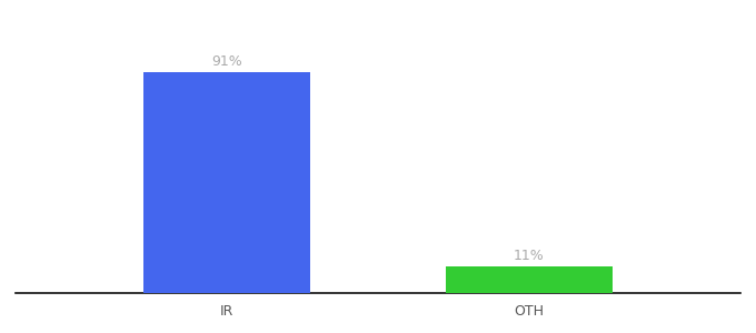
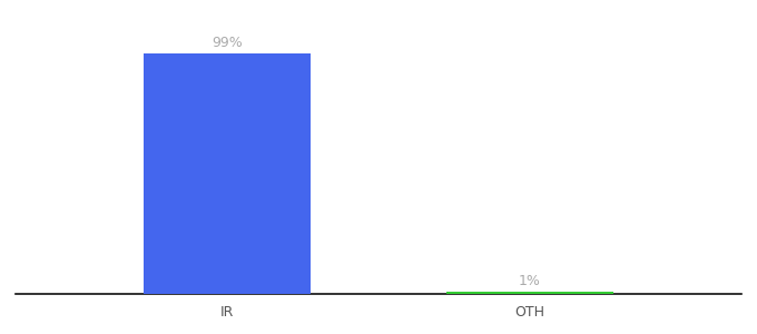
IR: 91% -> 99%
OTH: 11% -> 1%
